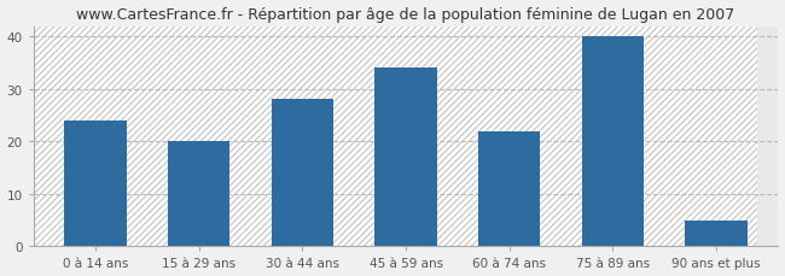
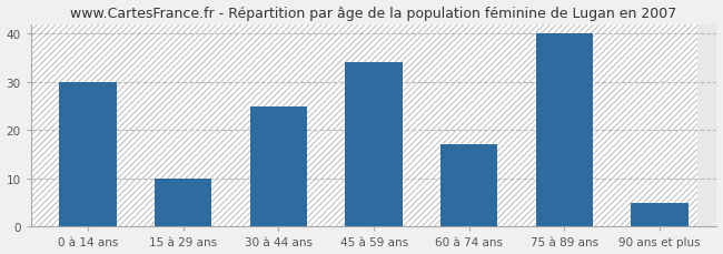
0 à 14 ans: 24 -> 30
15 à 29 ans: 20 -> 10
30 à 44 ans: 28 -> 25
60 à 74 ans: 22 -> 17
